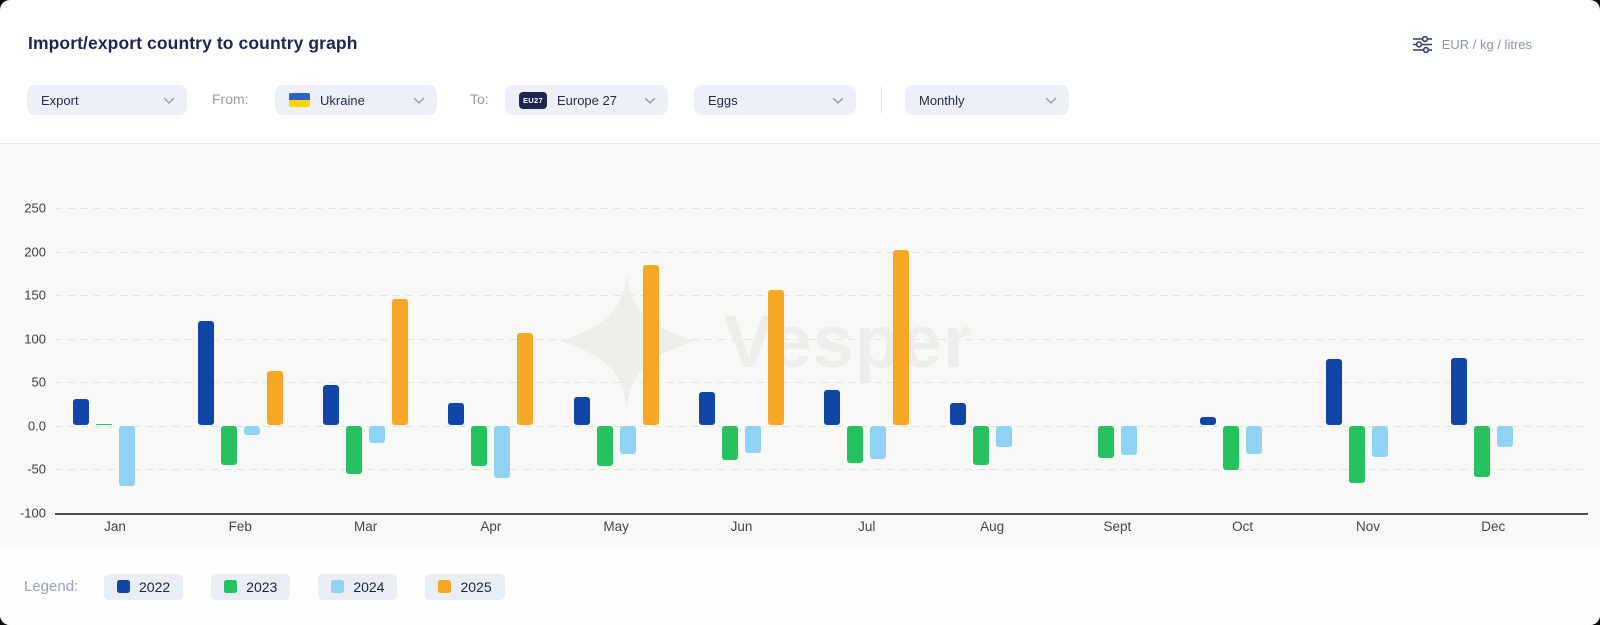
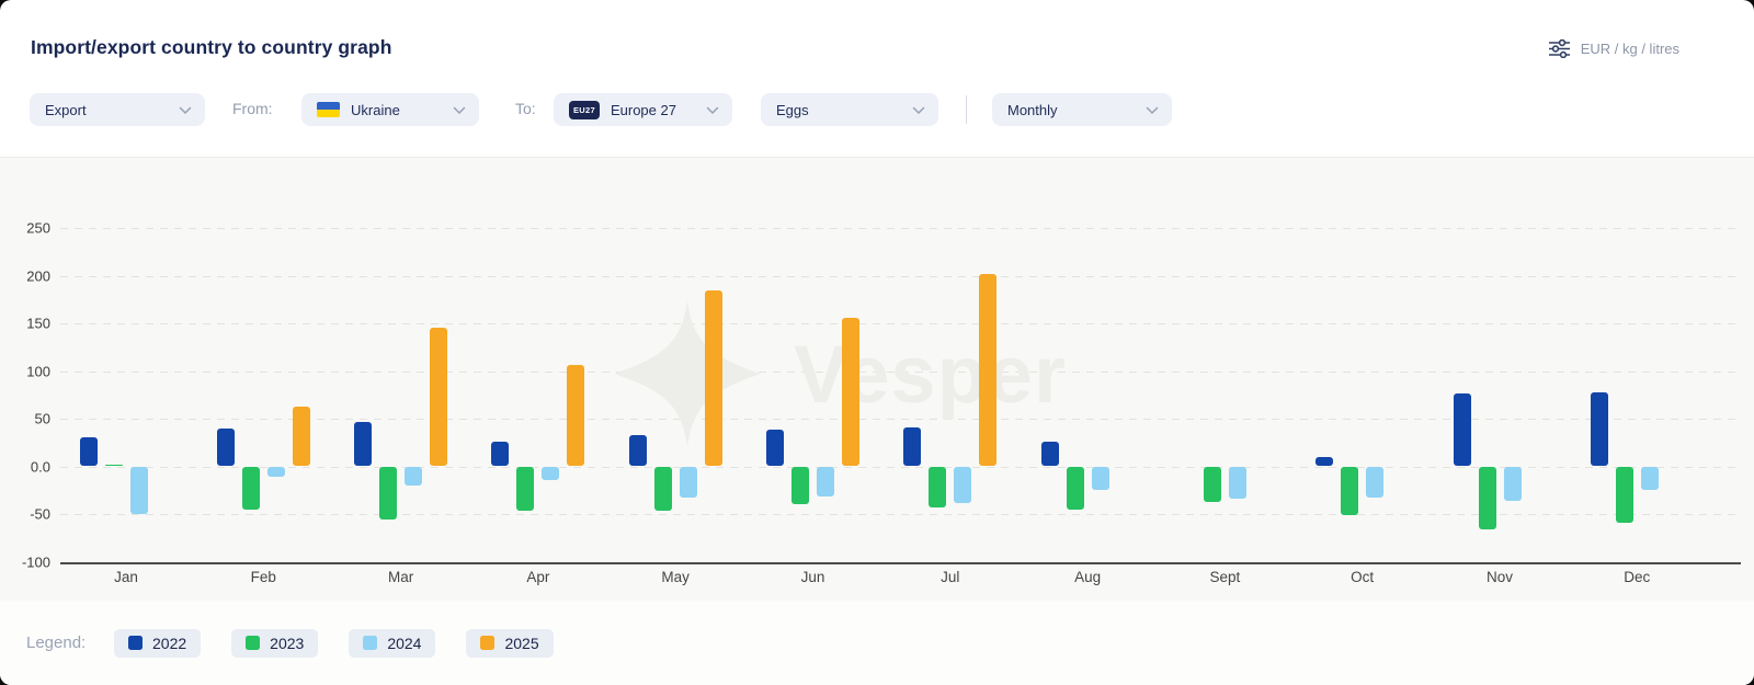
2024/Jan: -70 -> -50
2022/Feb: 120 -> 40
2024/Apr: -60 -> -10
